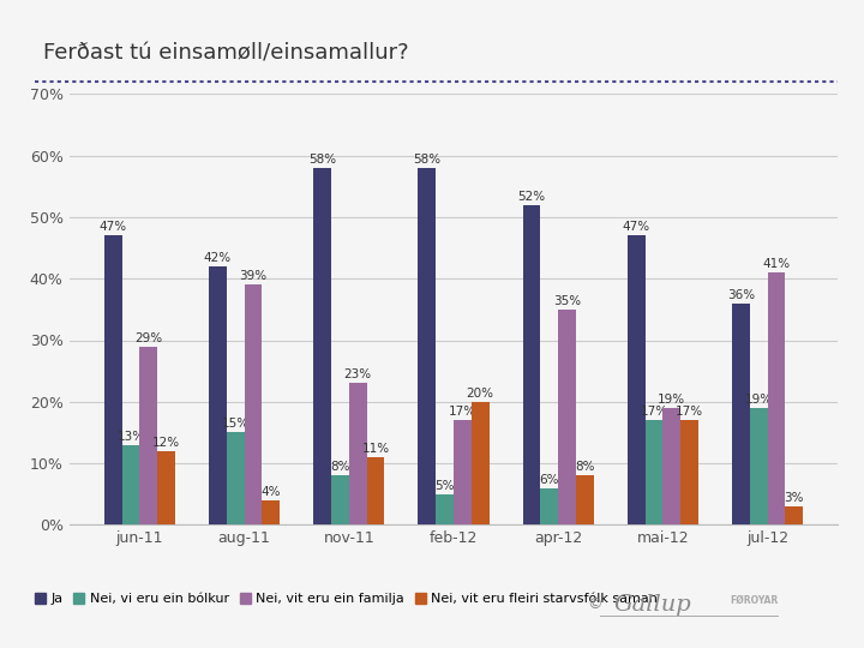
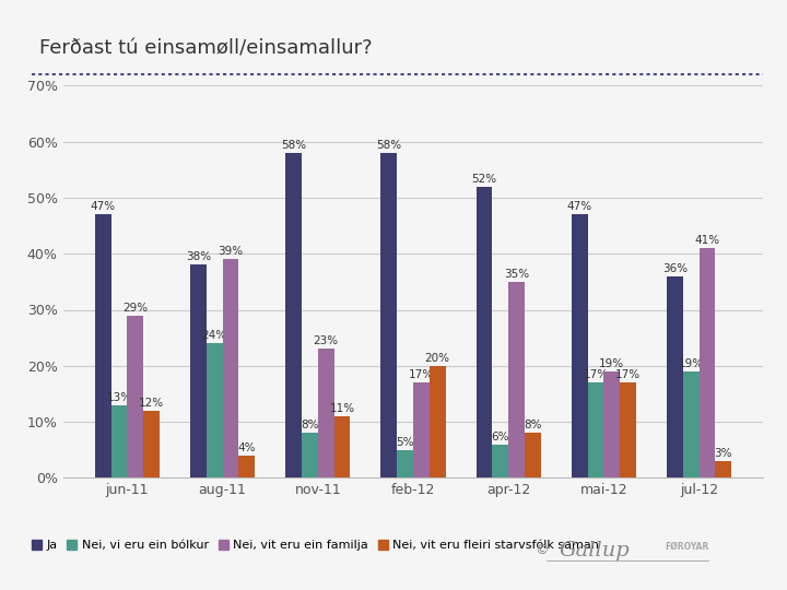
Ja/aug-11: 42% -> 38%
Nei, vi eru ein bólkur/aug-11: 15% -> 24%
